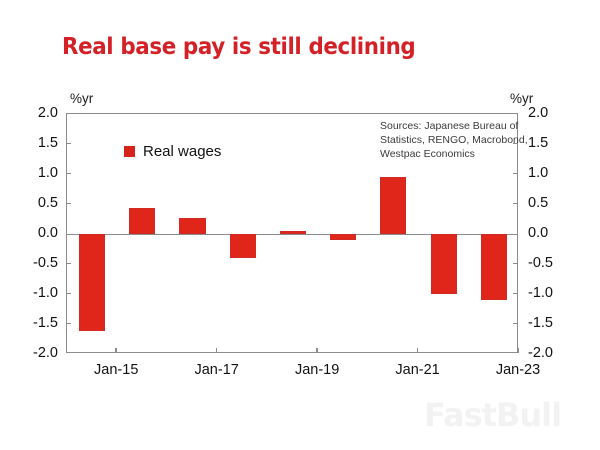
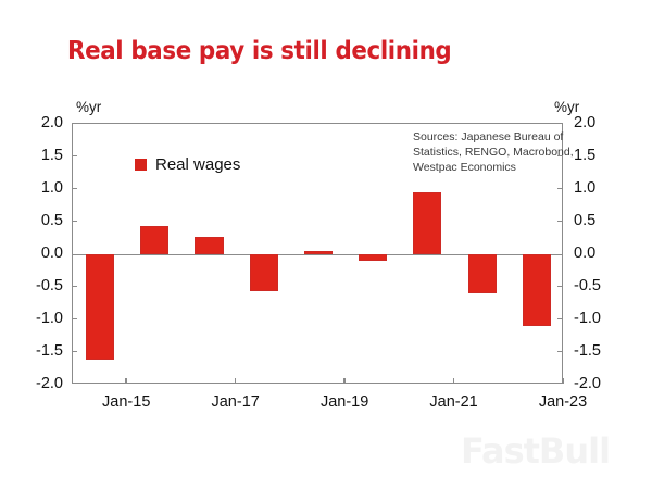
Jan-17: -0.4 -> -0.6
Jan-21: -1.0 -> -0.6
